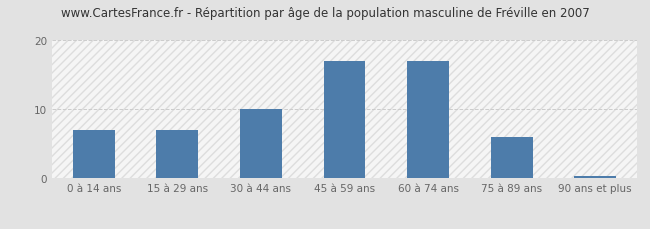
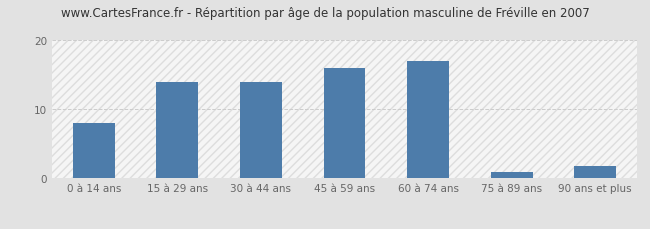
0 à 14 ans: 7.0 -> 8.0
15 à 29 ans: 7.0 -> 14.0
30 à 44 ans: 10.0 -> 14.0
45 à 59 ans: 17.0 -> 16.0
75 à 89 ans: 6.0 -> 1.0
90 ans et plus: 0.3 -> 1.8
